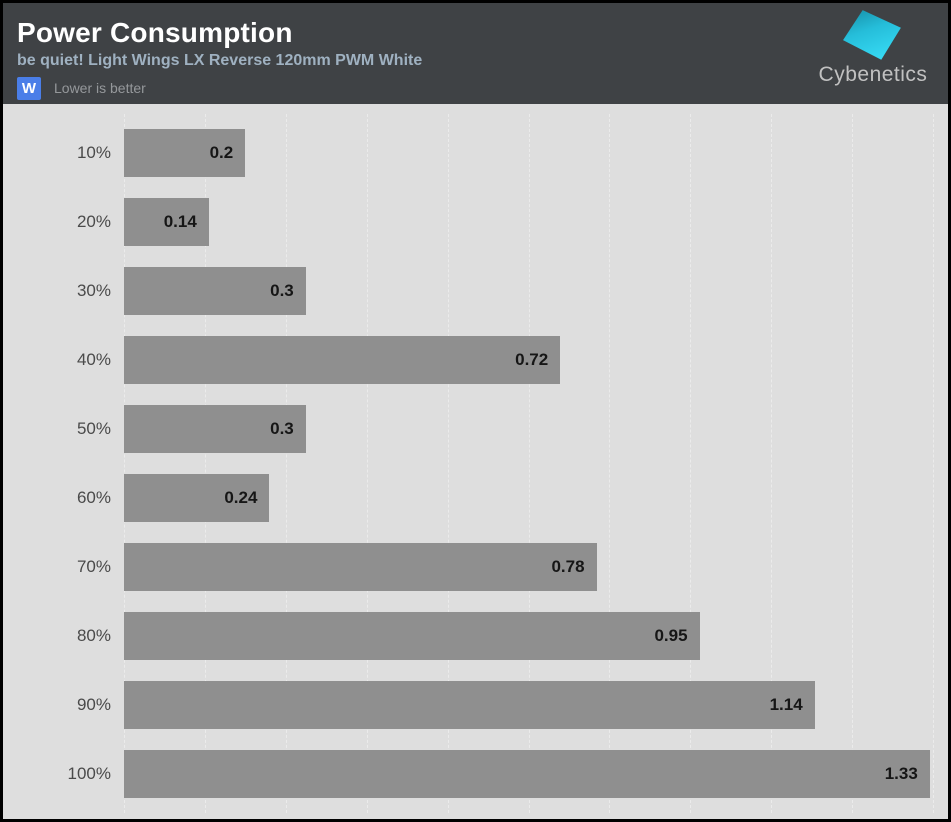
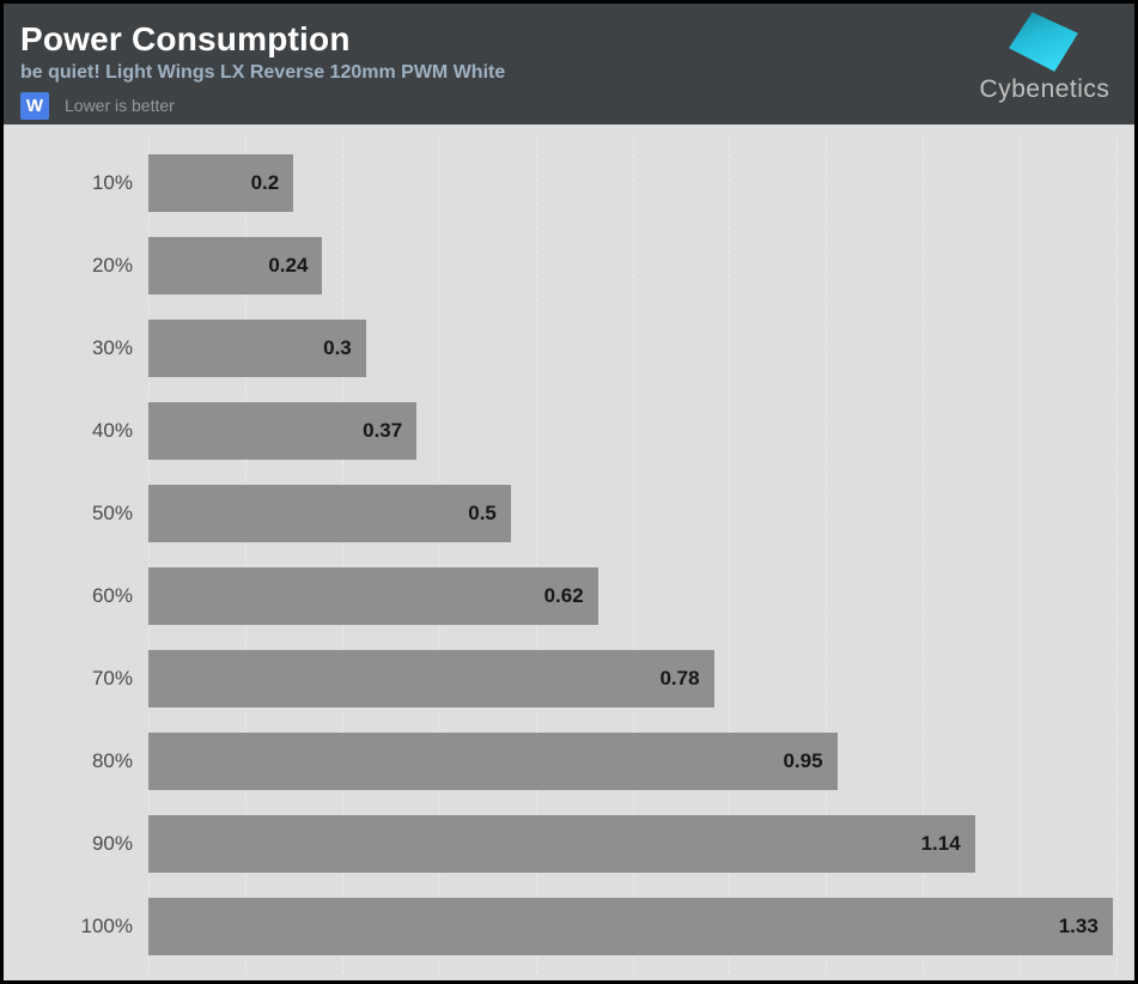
20%: 0.14 -> 0.24
40%: 0.72 -> 0.37
50%: 0.3 -> 0.5
60%: 0.24 -> 0.62
